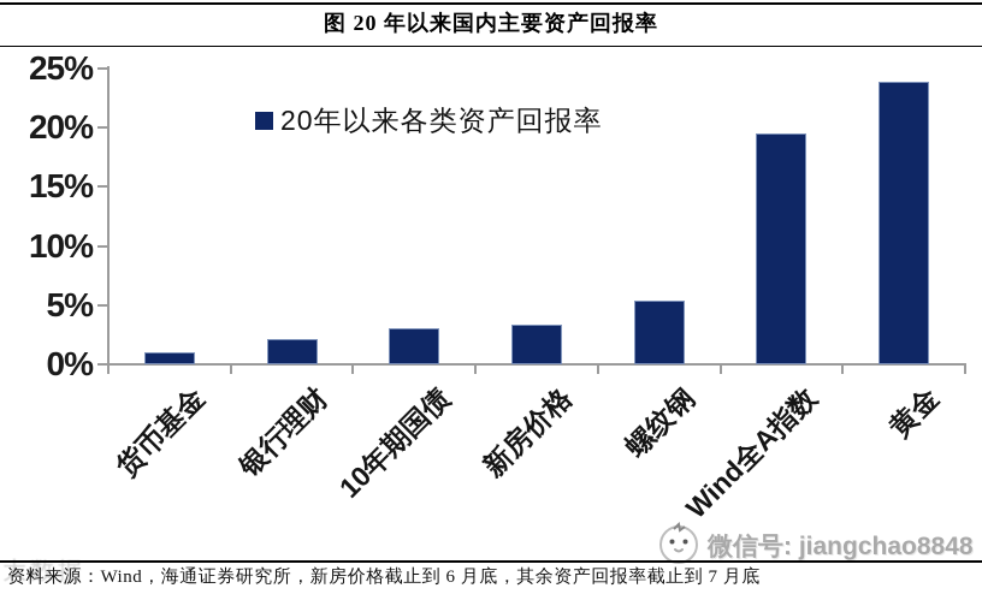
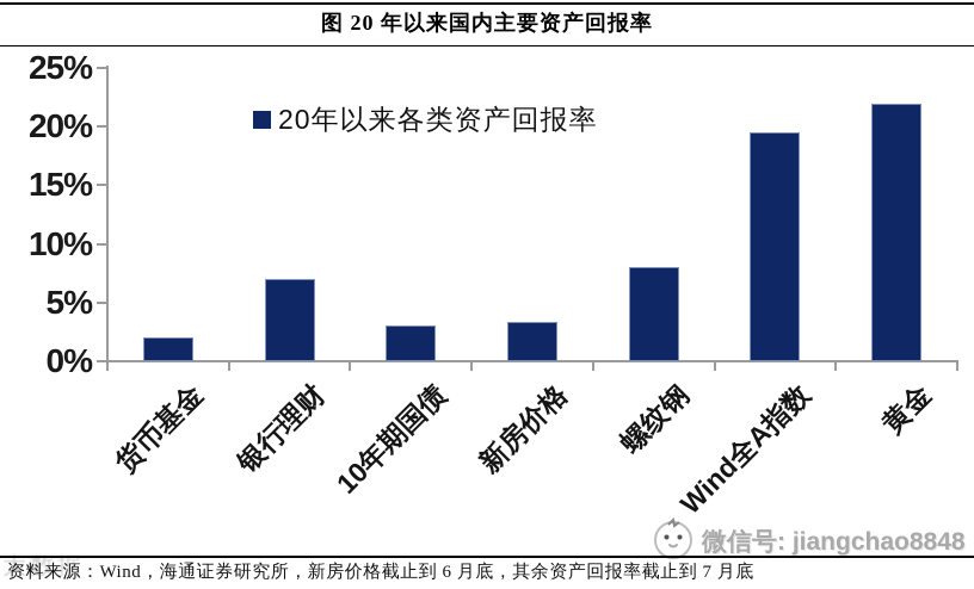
货币基金: 1% -> 2%
银行理财: 2% -> 7%
螺纹钢: 5% -> 8%
黄金: 24% -> 22%
